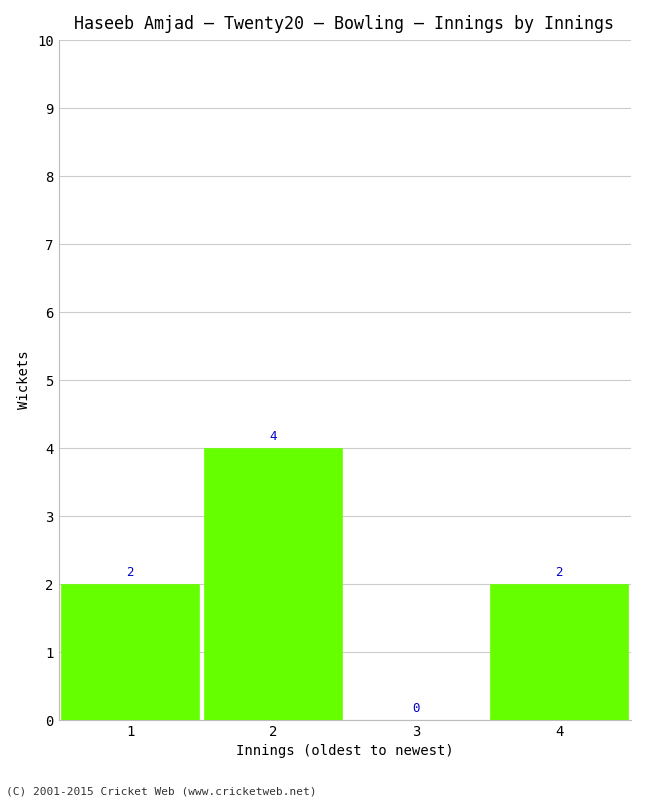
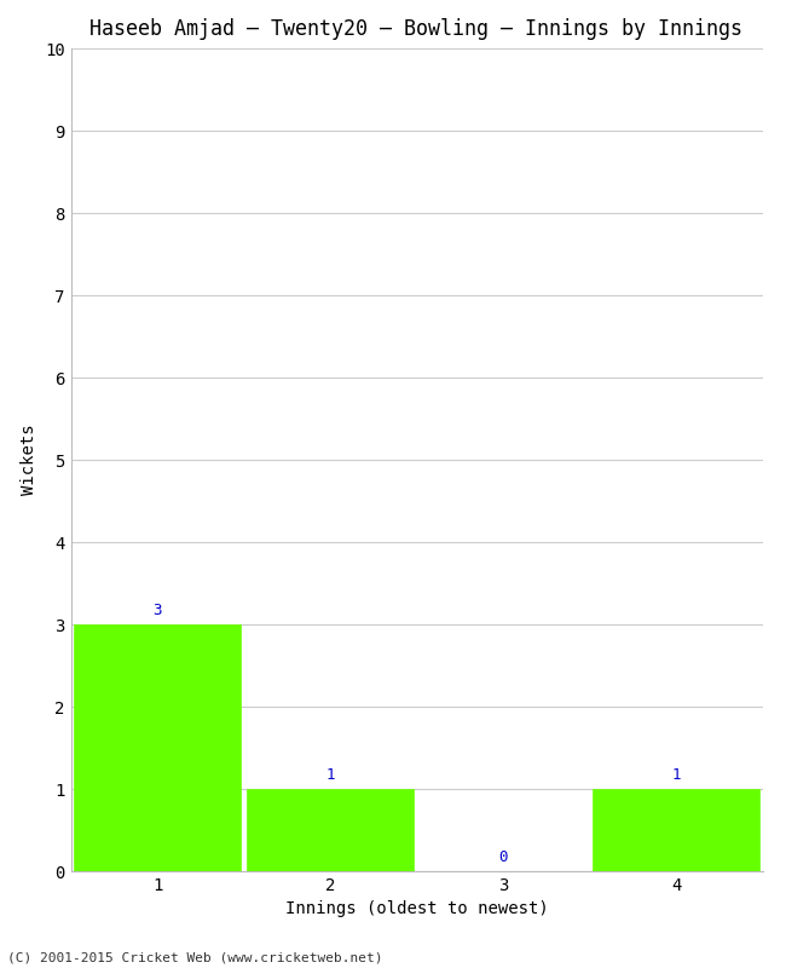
1: 2 -> 3
2: 4 -> 1
4: 2 -> 1
